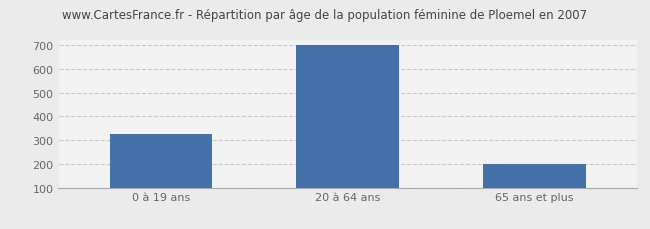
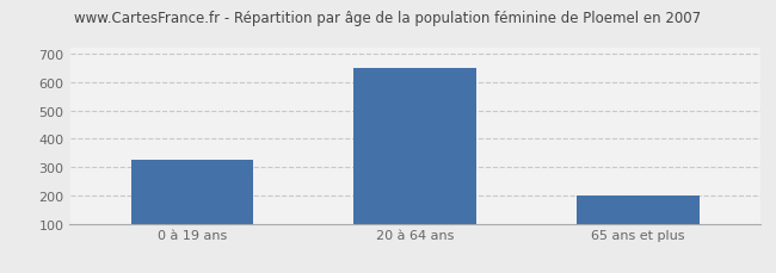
20 à 64 ans: 700 -> 650
